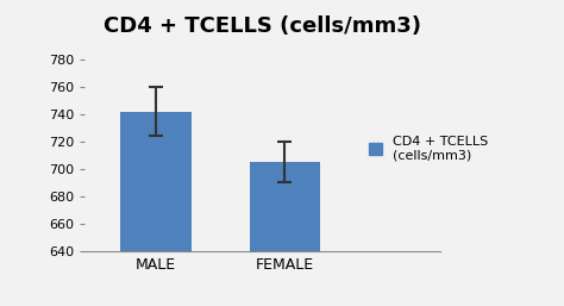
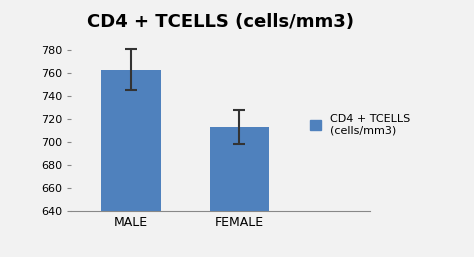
MALE: 742 -> 763
FEMALE: 705 -> 713
